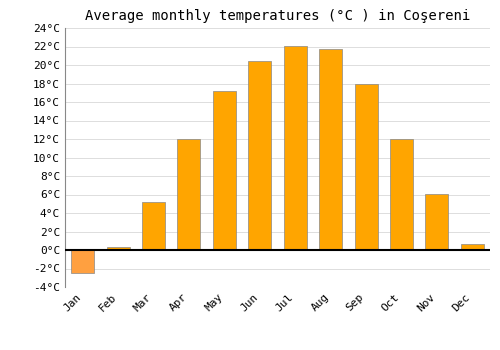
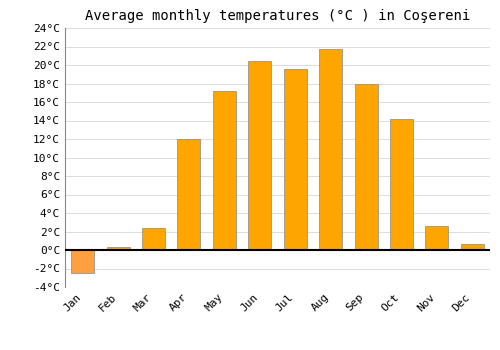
Mar: 5.2°C -> 2.4°C
Jul: 22.1°C -> 19.6°C
Oct: 12.0°C -> 14.2°C
Nov: 6.1°C -> 2.6°C
